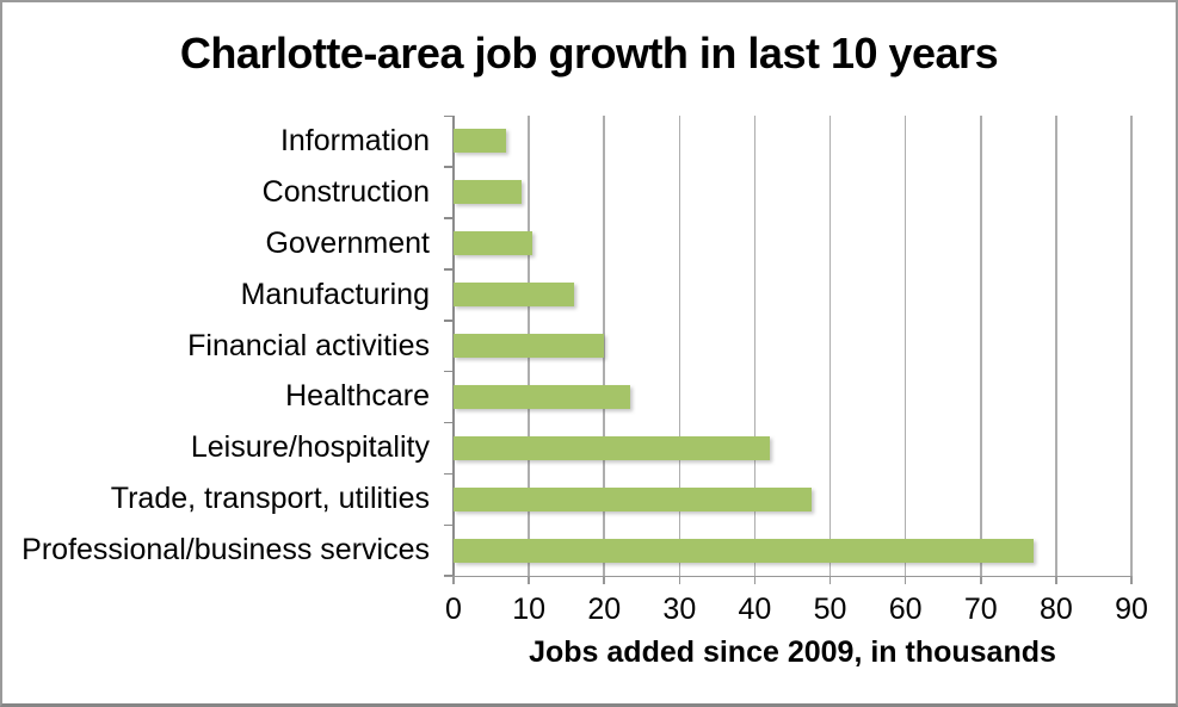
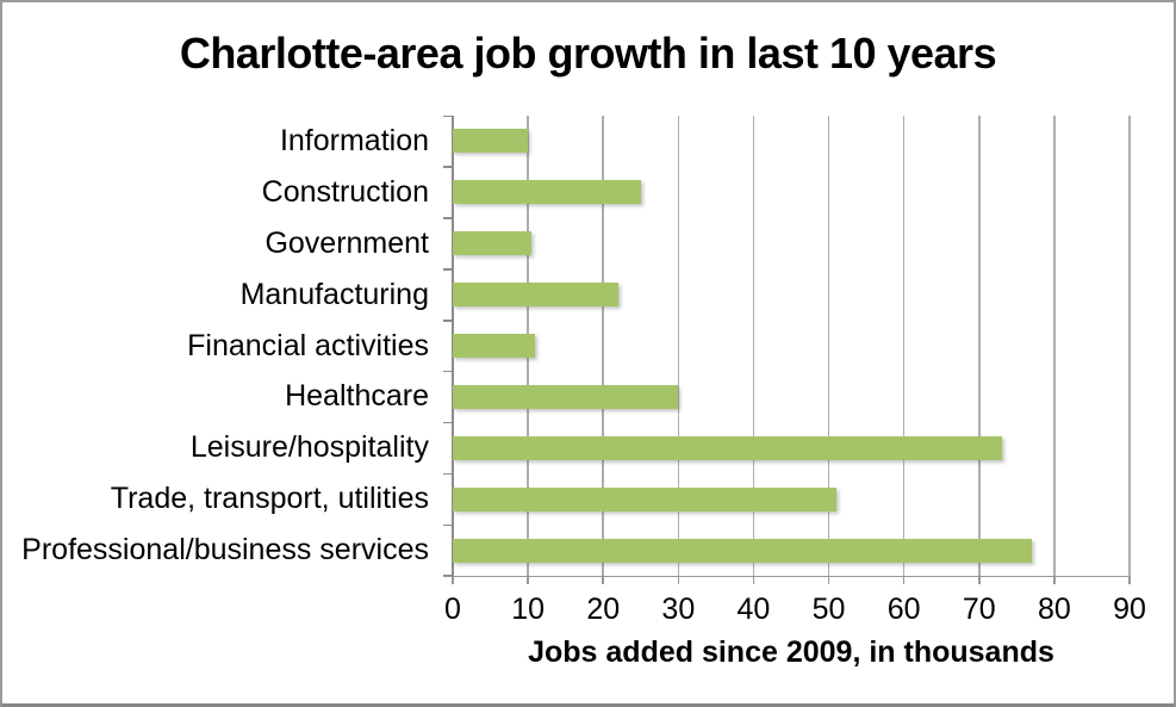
Information: 7 -> 10
Construction: 9 -> 25
Manufacturing: 16 -> 22
Financial activities: 20 -> 11
Healthcare: 24 -> 30
Leisure/hospitality: 42 -> 73
Trade, transport, utilities: 48 -> 51
